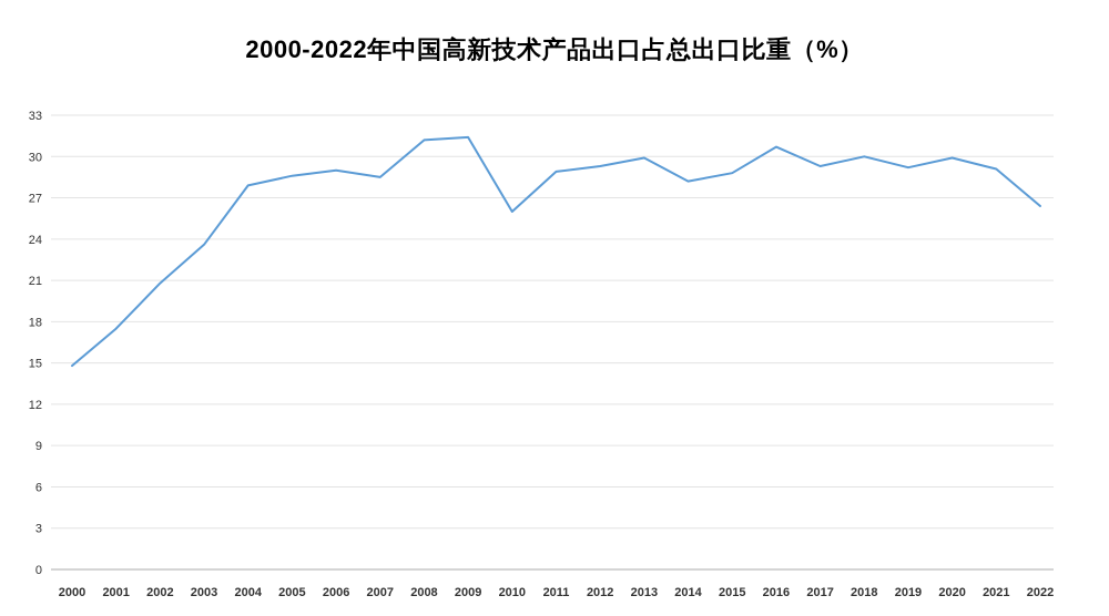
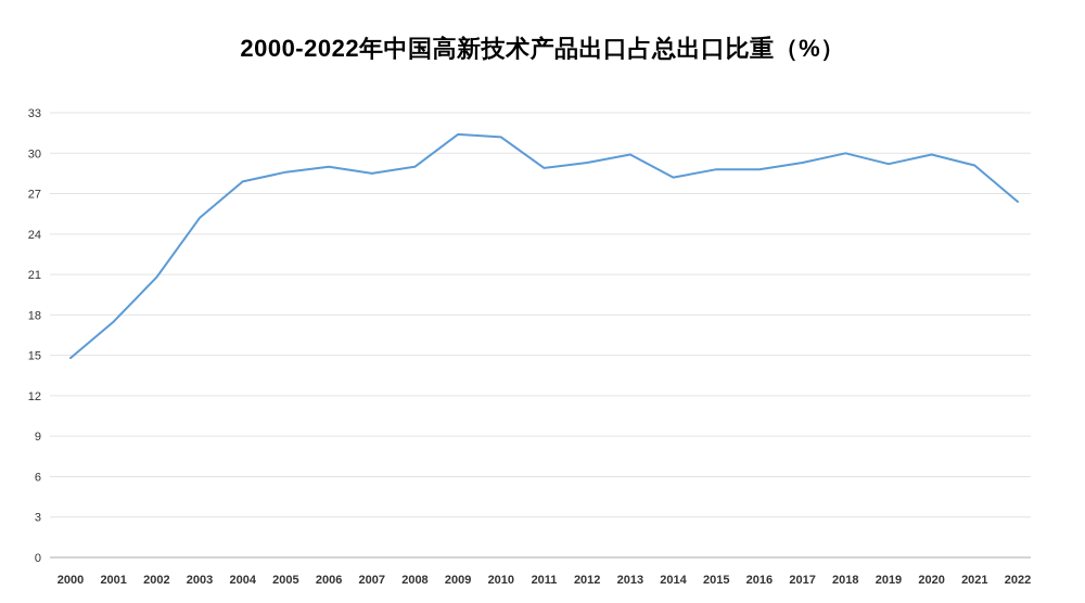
2003: 23.6 -> 25.2
2008: 31.2 -> 29.0
2010: 26.0 -> 31.2
2016: 30.7 -> 28.8
